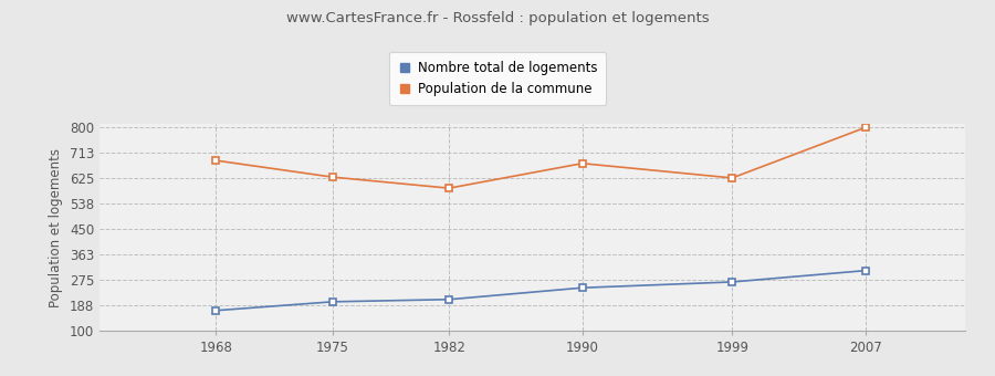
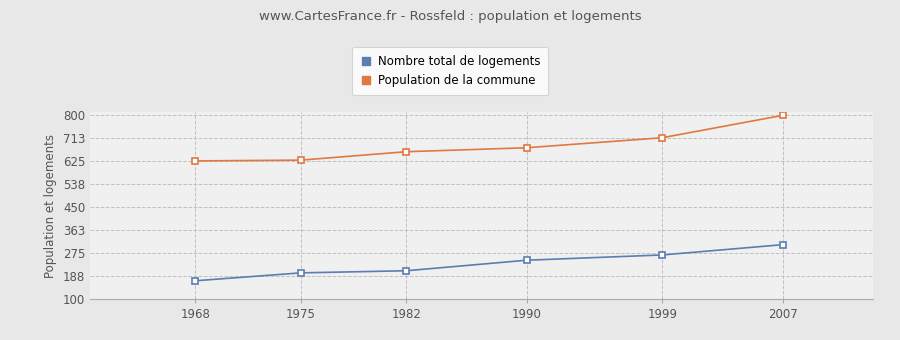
Population de la commune/1968: 685 -> 625
Population de la commune/1982: 590 -> 660
Population de la commune/1999: 625 -> 713
